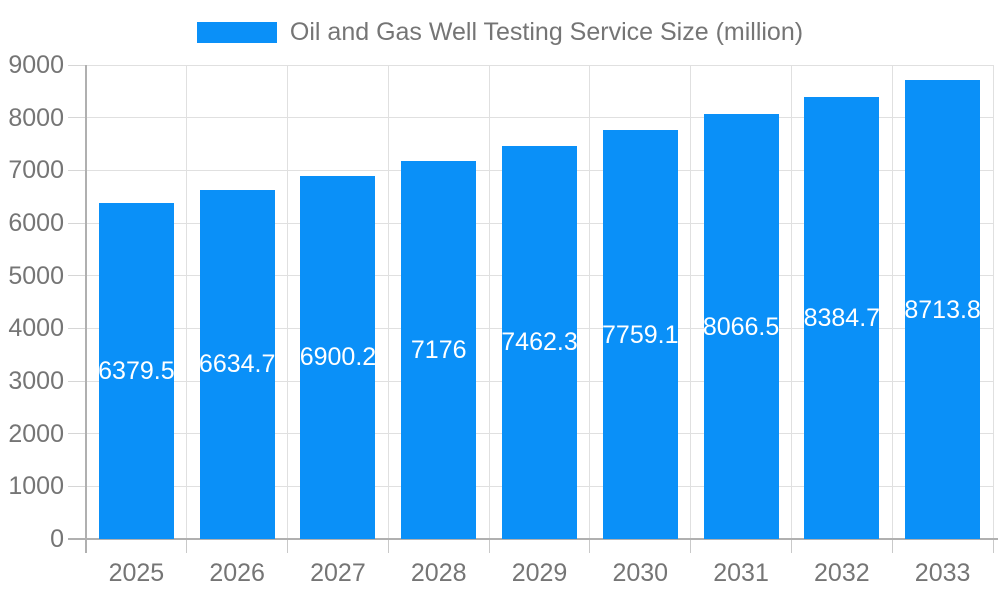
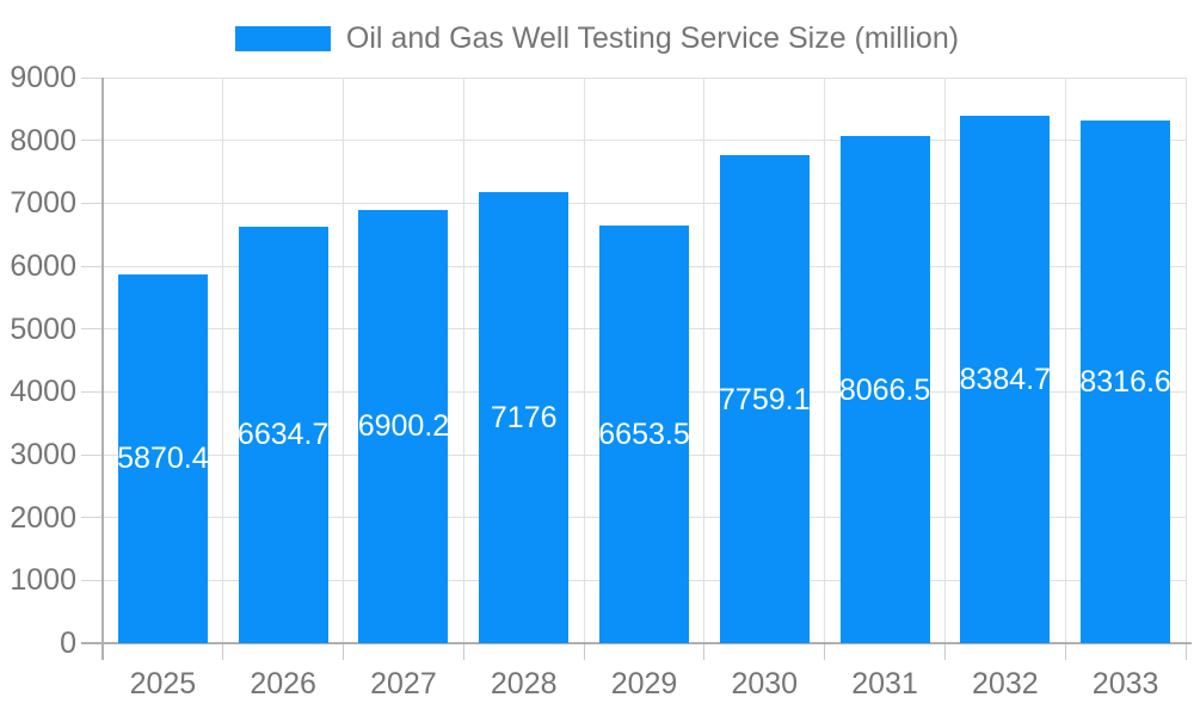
2025: 6379.5 -> 5870.4
2029: 7462.3 -> 6653.5
2033: 8713.8 -> 8316.6
